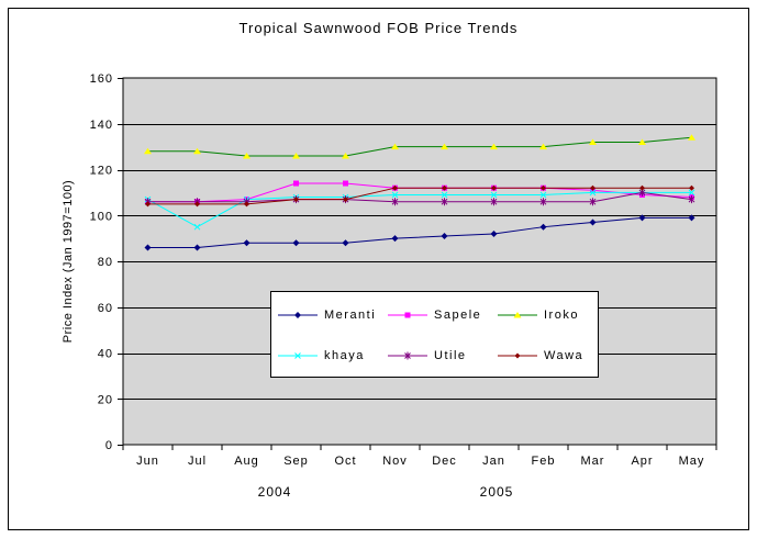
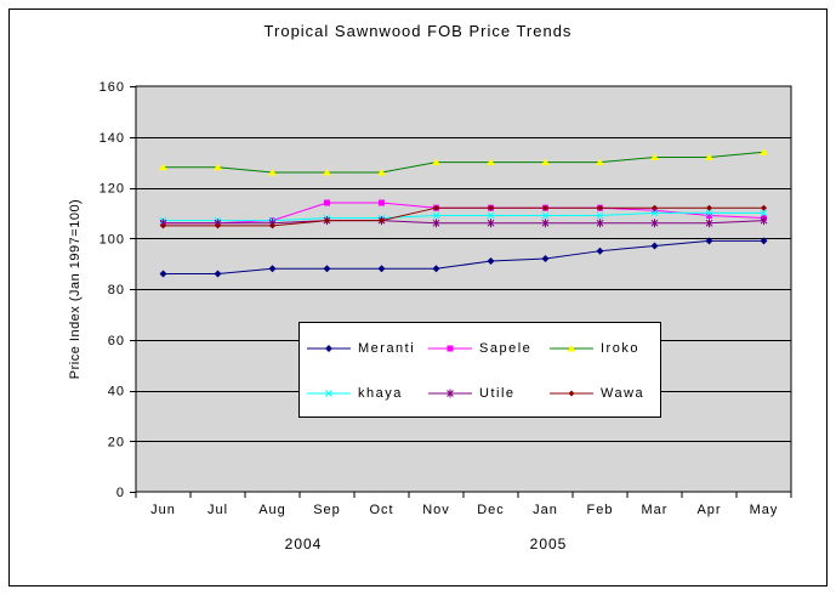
khaya/Jul: 95 -> 107
Meranti/Nov: 90 -> 88
Utile/Apr: 110 -> 106
